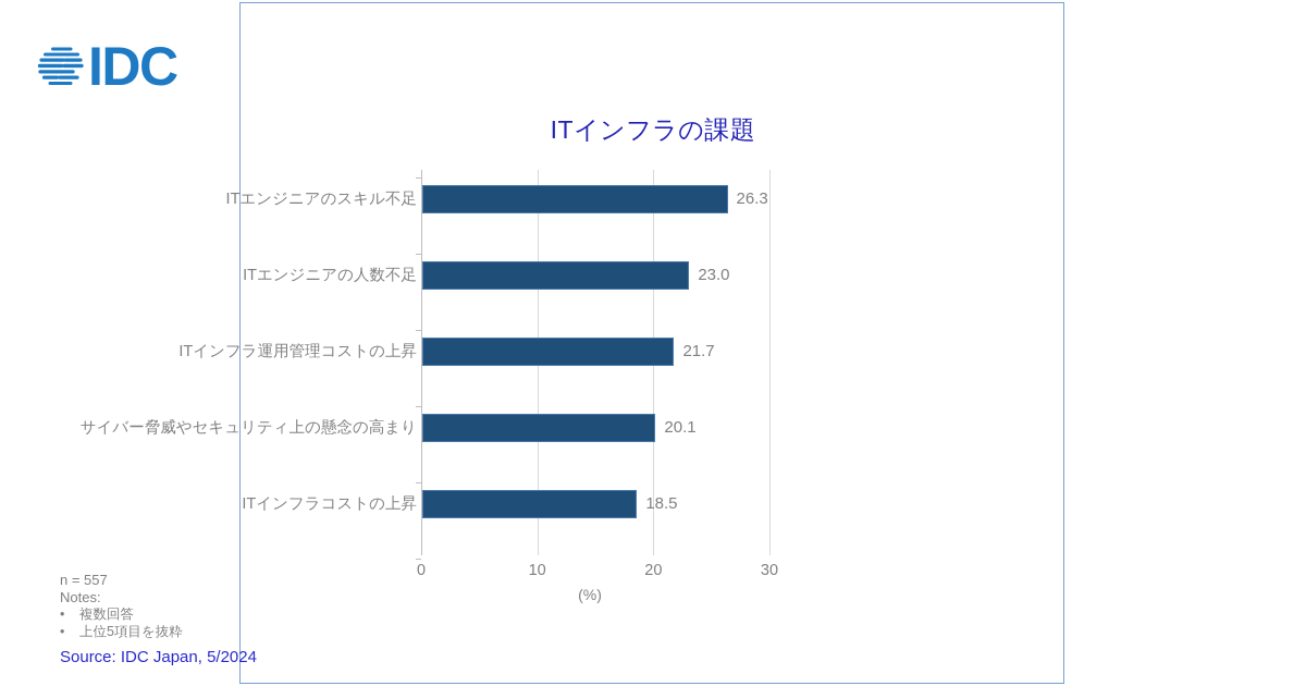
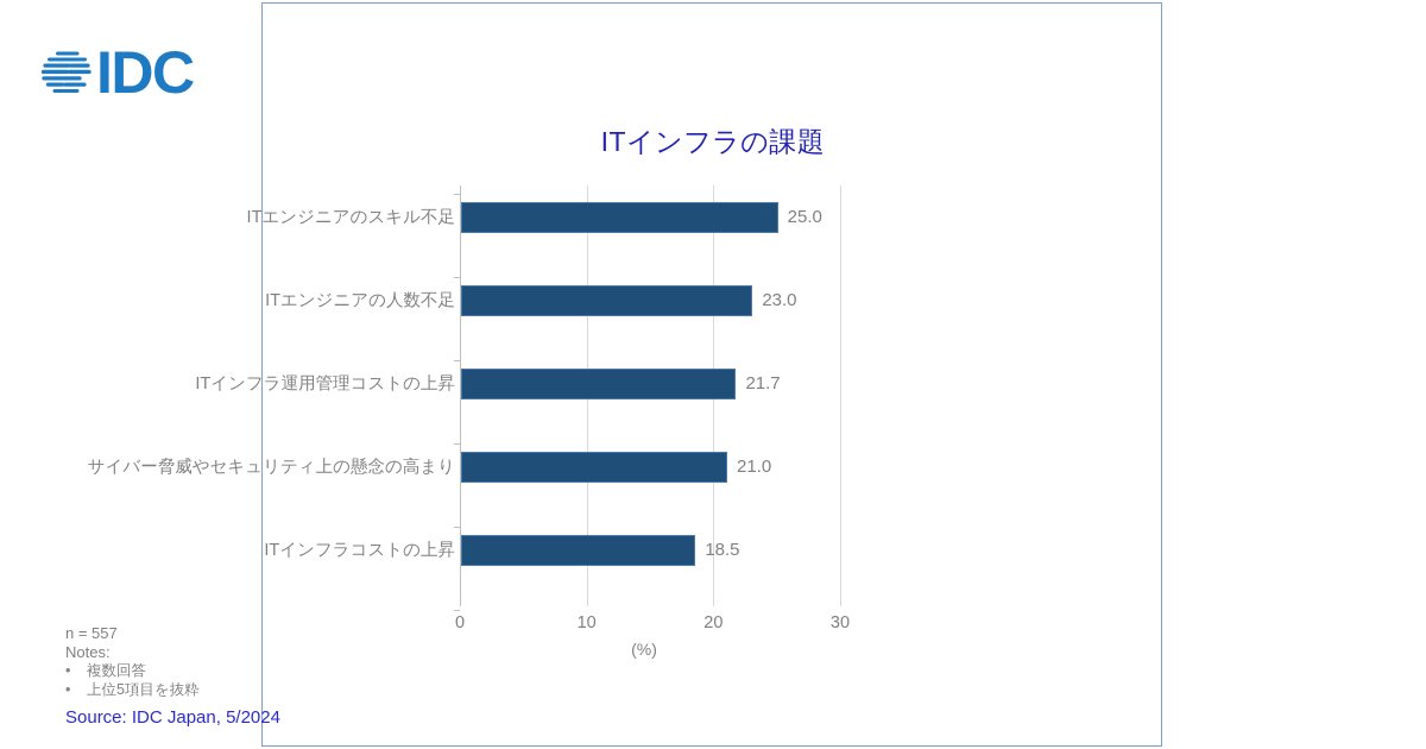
ITエンジニアのスキル不足: 26.3 -> 25.0
サイバー脅威やセキュリティ上の懸念の高まり: 20.1 -> 21.0
